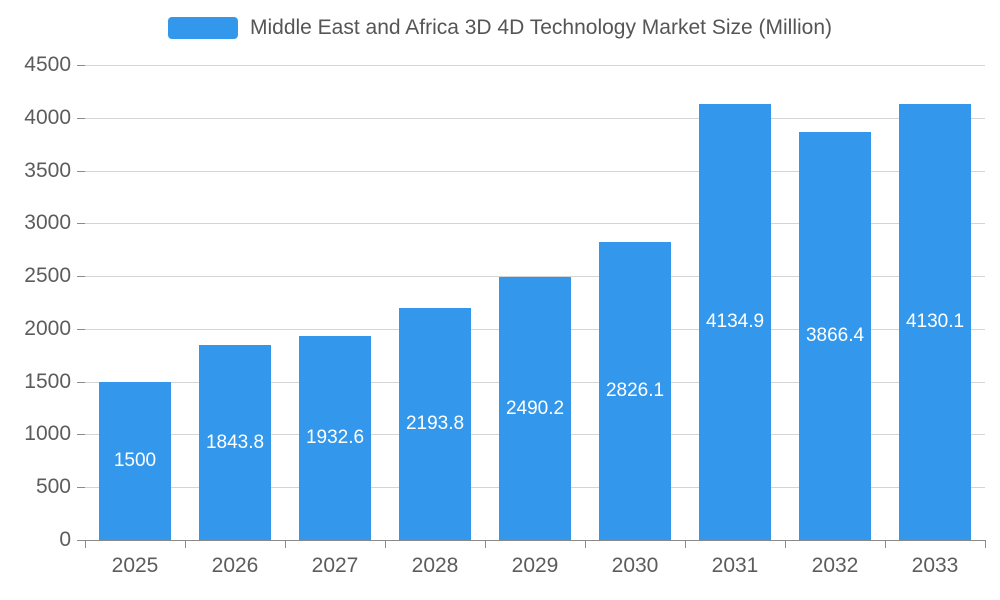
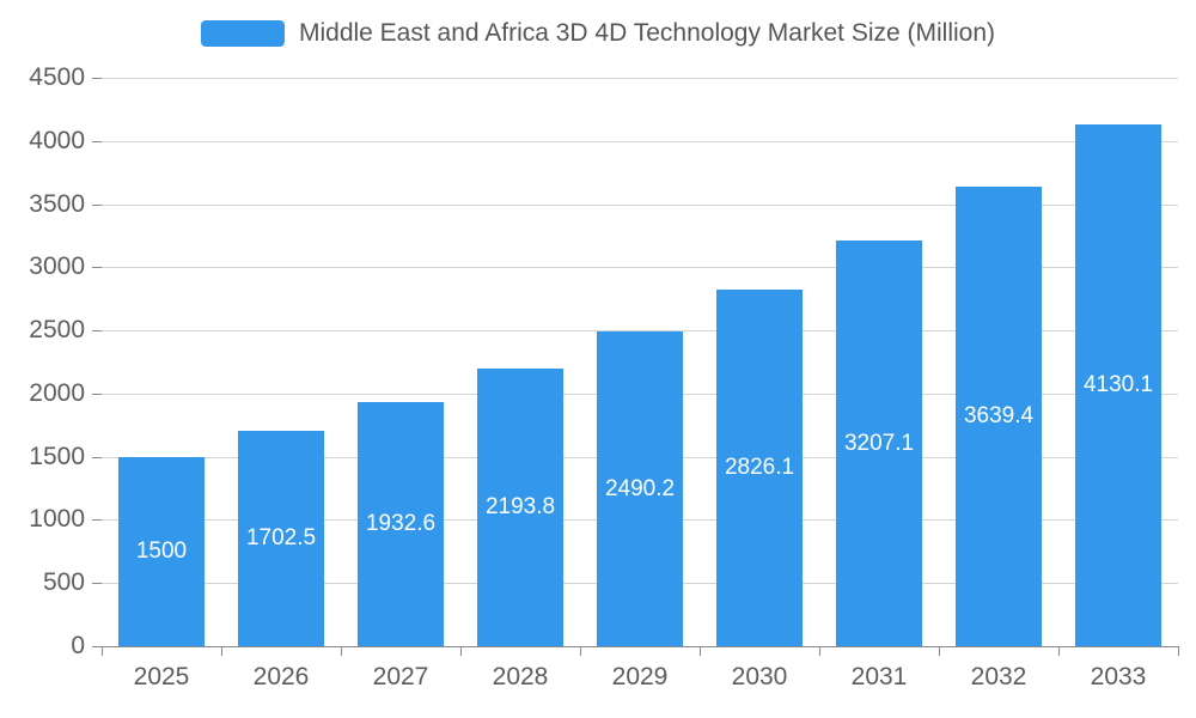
2026: 1843.8 -> 1702.5
2031: 4134.9 -> 3207.1
2032: 3866.4 -> 3639.4
